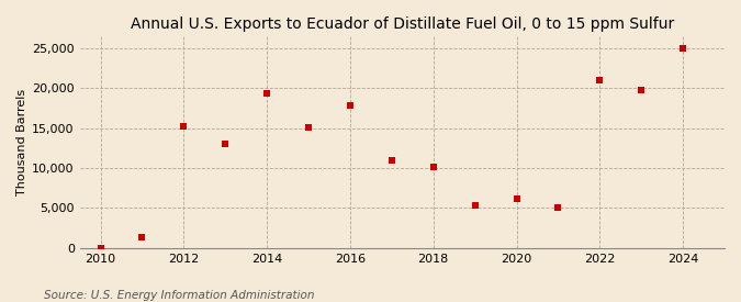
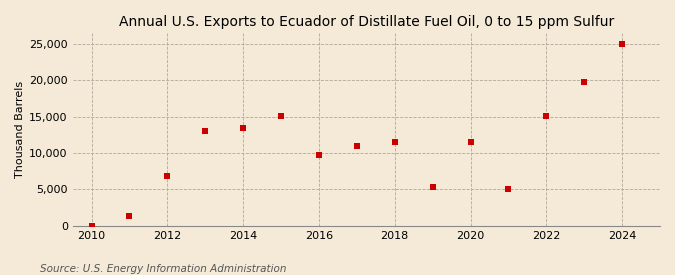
2012: 15,200 -> 6,900
2014: 19,400 -> 13,500
2016: 17,800 -> 9,800
2018: 10,200 -> 11,500
2020: 6,200 -> 11,500
2022: 21,000 -> 15,100
